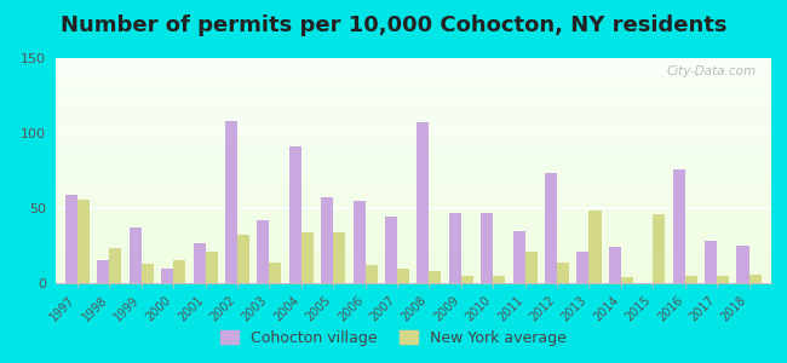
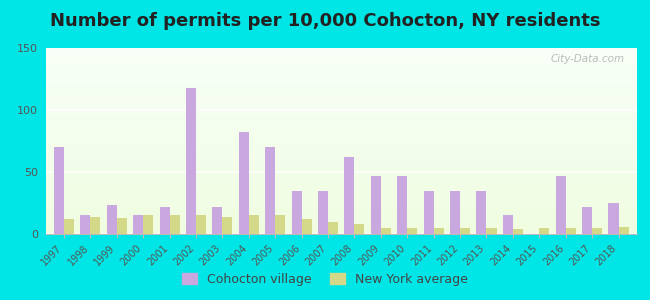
Cohocton village/1997: 59 -> 70
New York average/1997: 56 -> 12
New York average/1998: 23 -> 14
Cohocton village/1999: 37 -> 23
Cohocton village/2000: 10 -> 15
Cohocton village/2001: 27 -> 22
New York average/2001: 21 -> 15
Cohocton village/2002: 108 -> 118
New York average/2002: 32 -> 15
Cohocton village/2003: 42 -> 22
Cohocton village/2004: 91 -> 82
New York average/2004: 34 -> 15
Cohocton village/2005: 57 -> 70
New York average/2005: 34 -> 15
Cohocton village/2006: 55 -> 35
Cohocton village/2007: 44 -> 35
Cohocton village/2008: 107 -> 62
New York average/2011: 21 -> 5
Cohocton village/2012: 73 -> 35
New York average/2012: 14 -> 5
Cohocton village/2013: 21 -> 35
New York average/2013: 48 -> 5
Cohocton village/2014: 24 -> 15
New York average/2015: 46 -> 5
Cohocton village/2016: 76 -> 47
Cohocton village/2017: 28 -> 22
